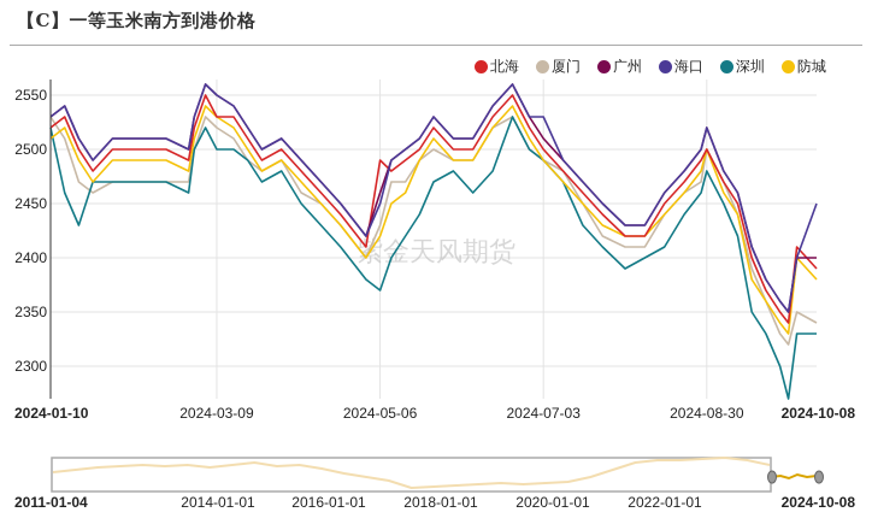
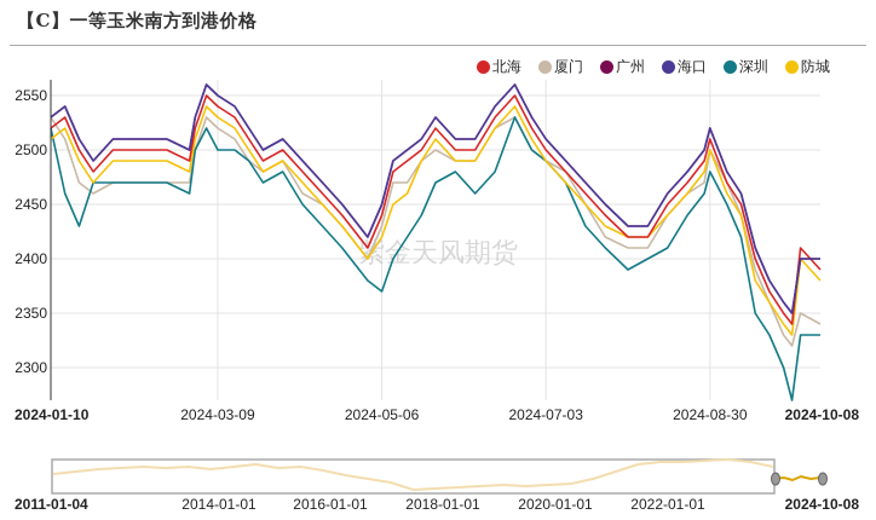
北海/2024-03-09: 2530 -> 2540
北海/2024-05-06: 2490 -> 2440
广州/2024-05-06: 2460 -> 2450
海口/2024-07-03: 2530 -> 2510
北海/2024-08-30: 2500 -> 2510
海口/2024-10-08: 2450 -> 2400
